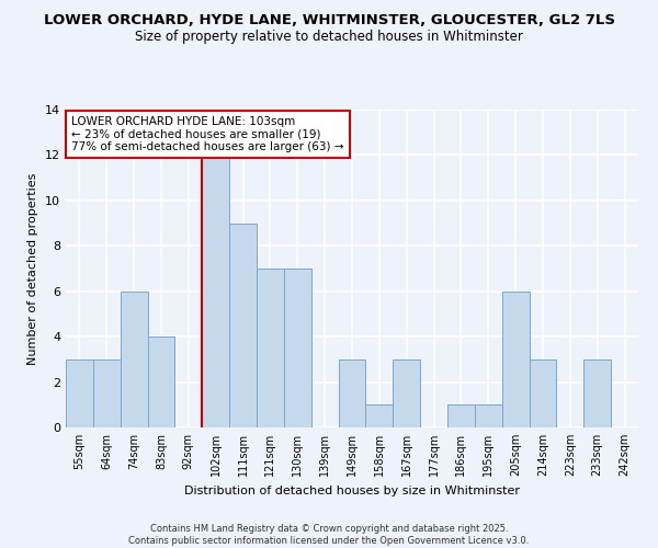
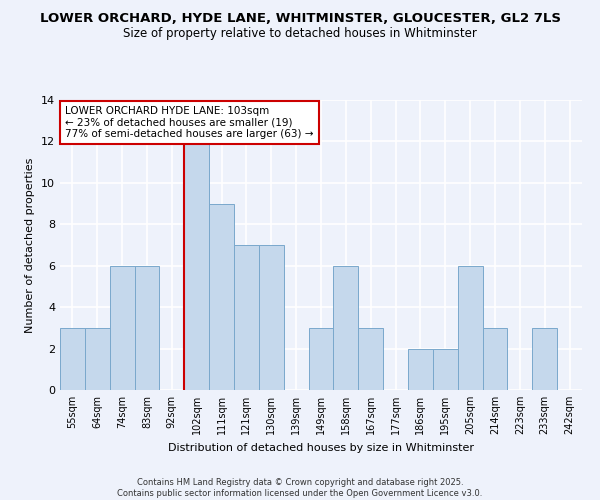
83sqm: 4 -> 6
158sqm: 1 -> 6
186sqm: 1 -> 2
195sqm: 1 -> 2
